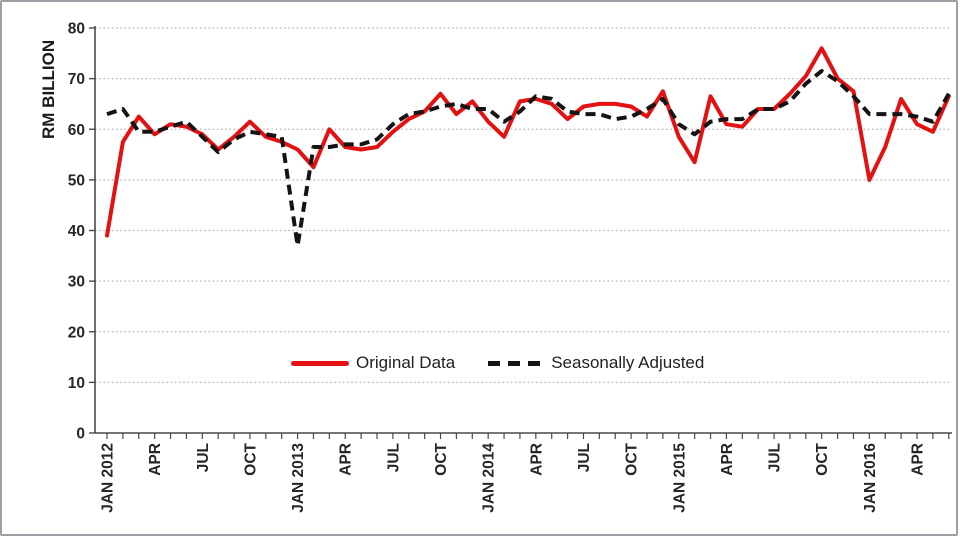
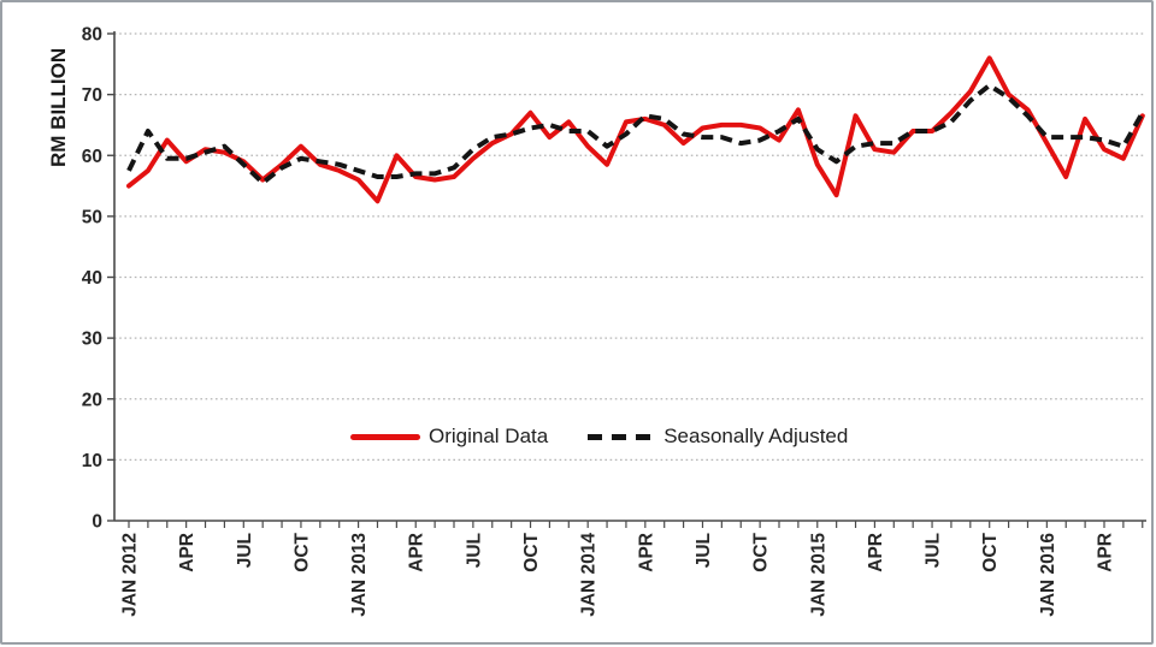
Original Data/JAN 2012: 39 -> 55
Seasonally Adjusted/JAN 2012: 63 -> 58
Seasonally Adjusted/JAN 2013: 37 -> 58
Original Data/JAN 2016: 50 -> 62
